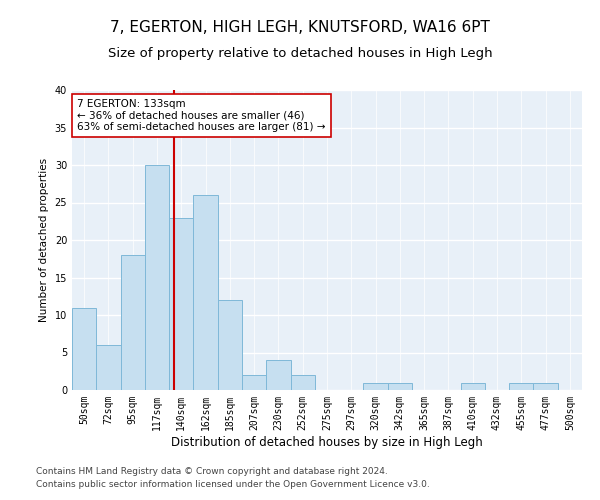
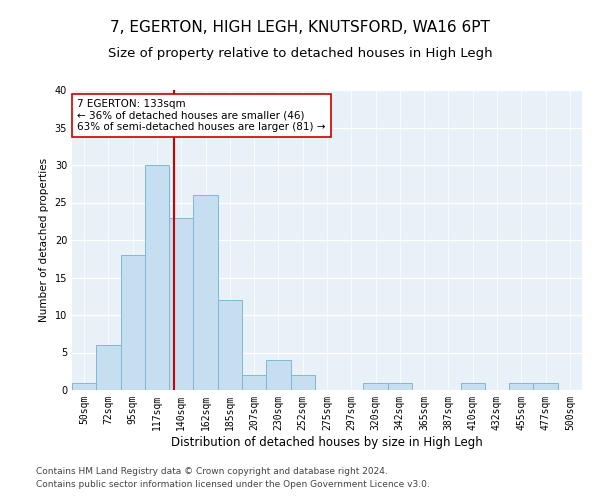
50sqm: 11 -> 1
